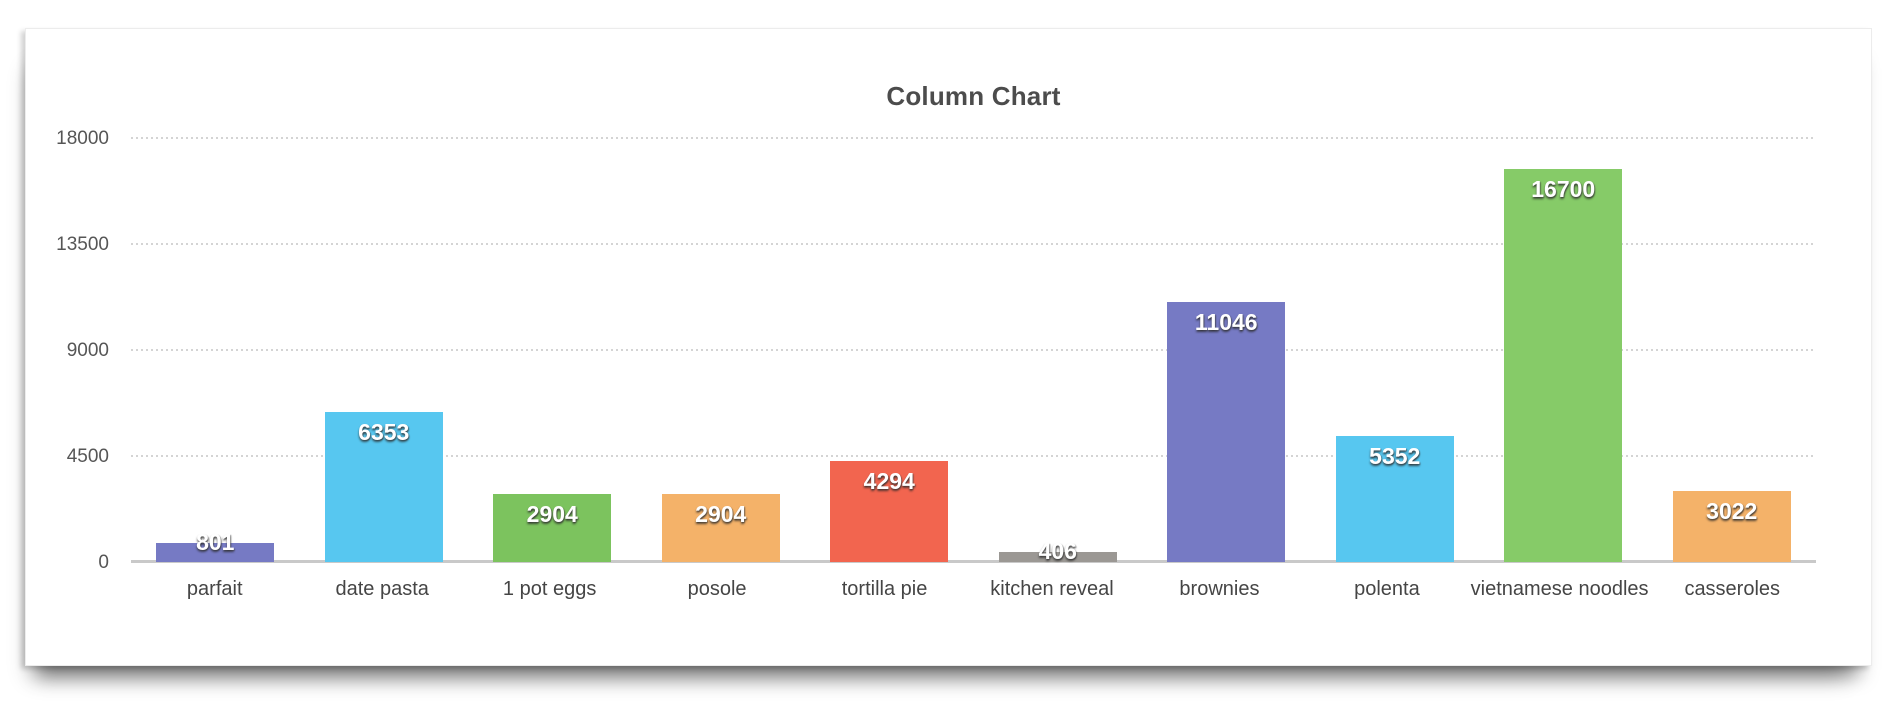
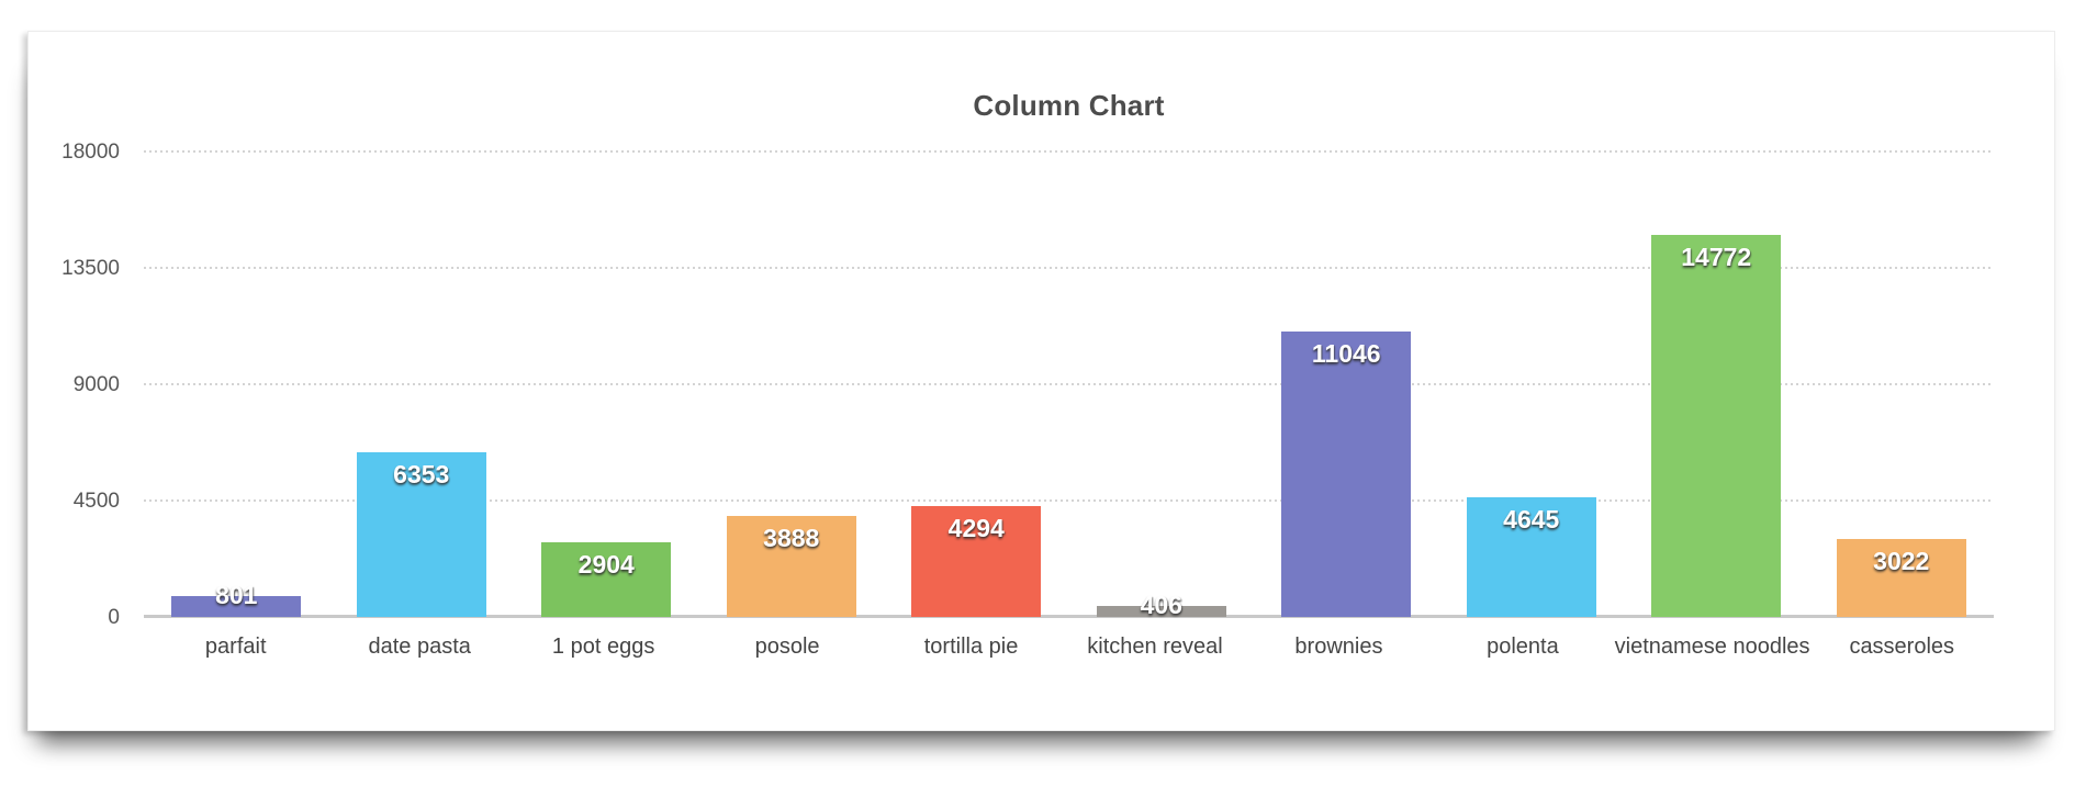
posole: 2904 -> 3888
polenta: 5352 -> 4645
vietnamese noodles: 16700 -> 14772
